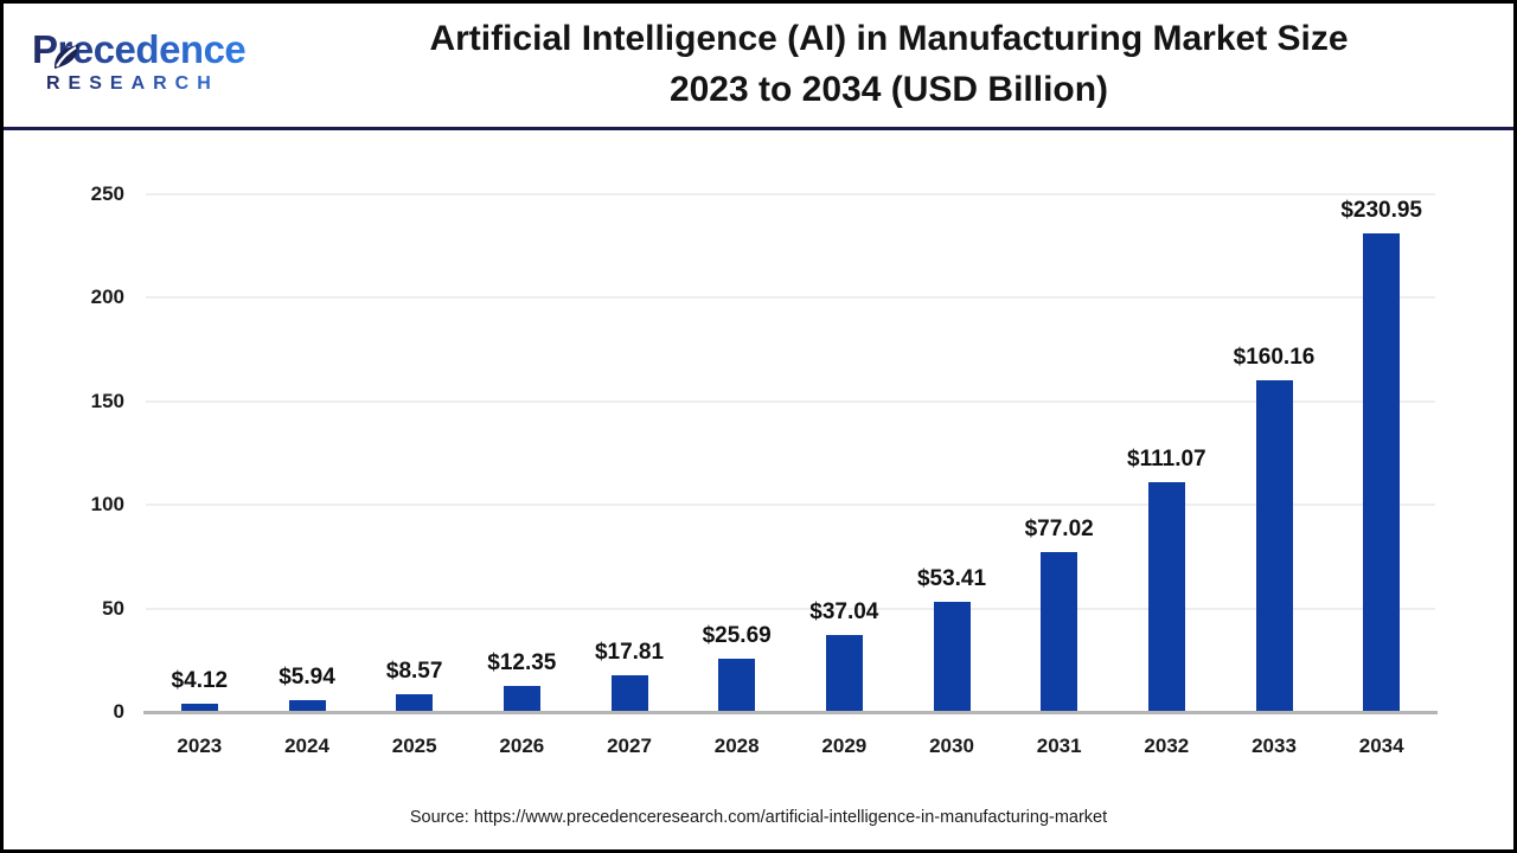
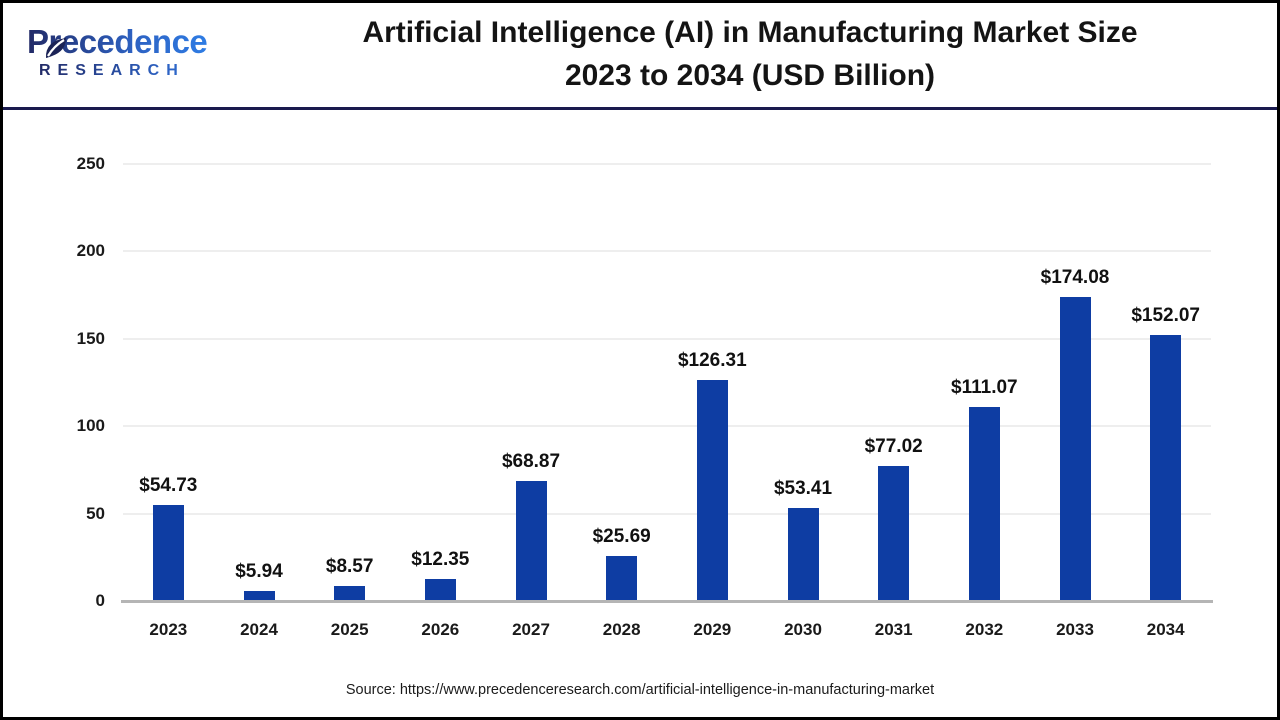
2023: $4.12 -> $54.73
2027: $17.81 -> $68.87
2029: $37.04 -> $126.31
2033: $160.16 -> $174.08
2034: $230.95 -> $152.07
